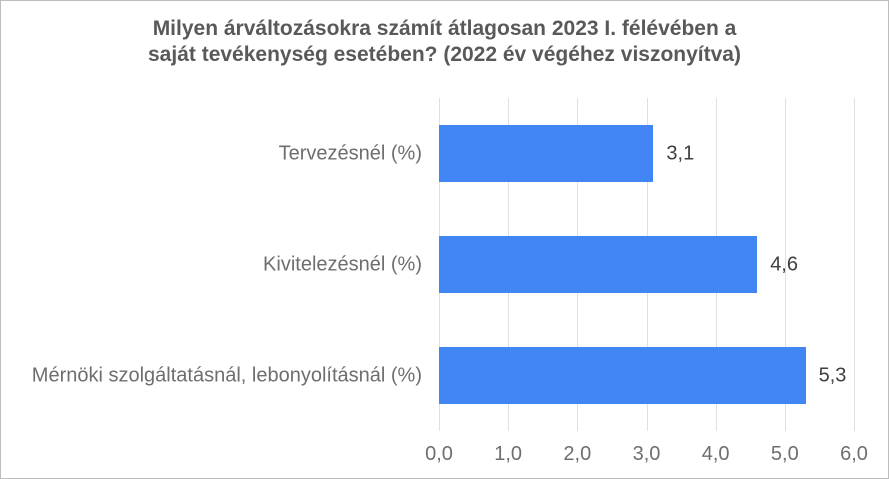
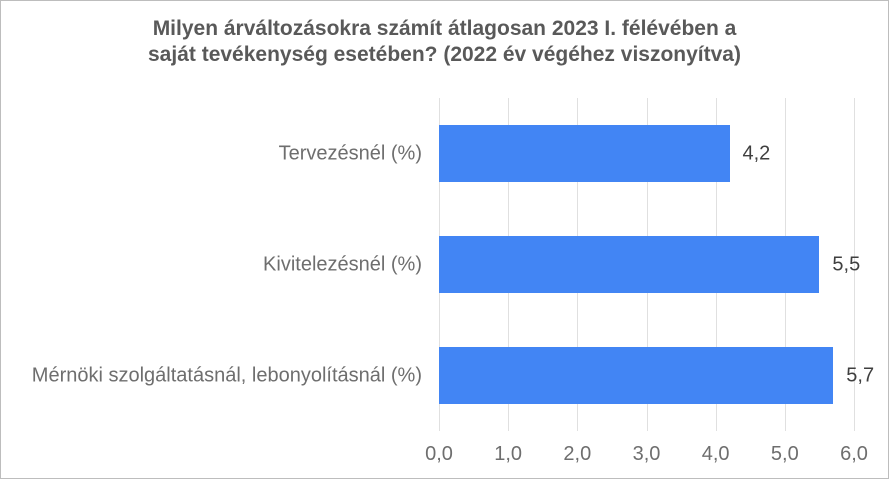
Tervezésnél (%): 3,1 -> 4,2
Kivitelezésnél (%): 4,6 -> 5,5
Mérnöki szolgáltatásnál, lebonyolításnál (%): 5,3 -> 5,7
